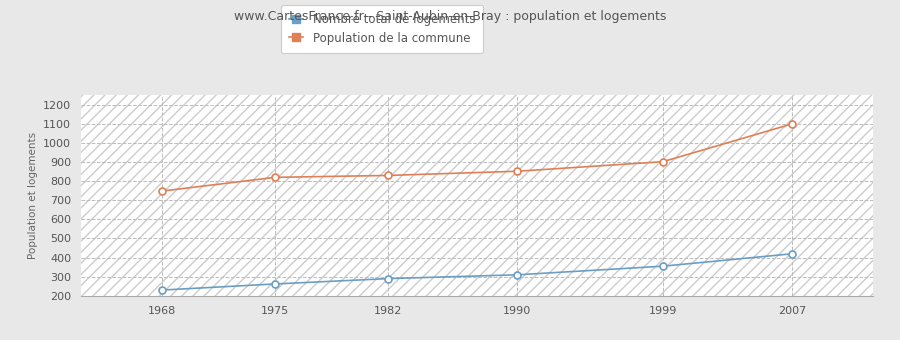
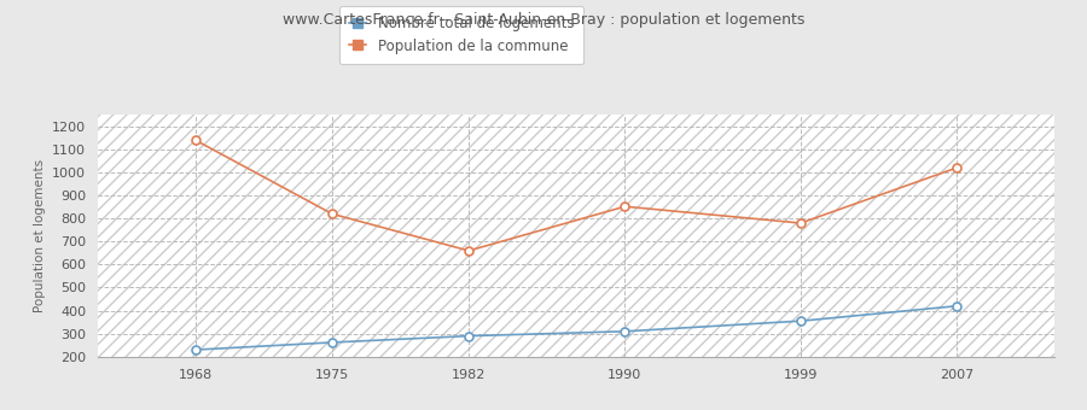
Population de la commune/1968: 750 -> 1140
Population de la commune/1982: 830 -> 660
Population de la commune/1999: 900 -> 780
Population de la commune/2007: 1100 -> 1020
